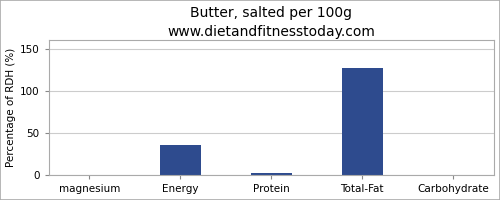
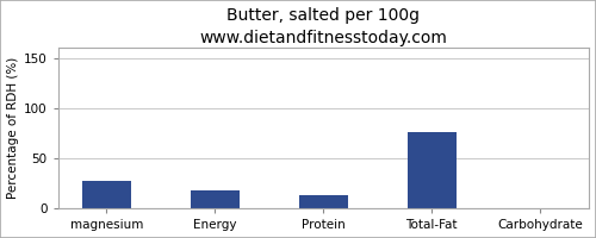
magnesium: 1 -> 28
Energy: 36 -> 18
Protein: 3 -> 14
Total-Fat: 127 -> 76
